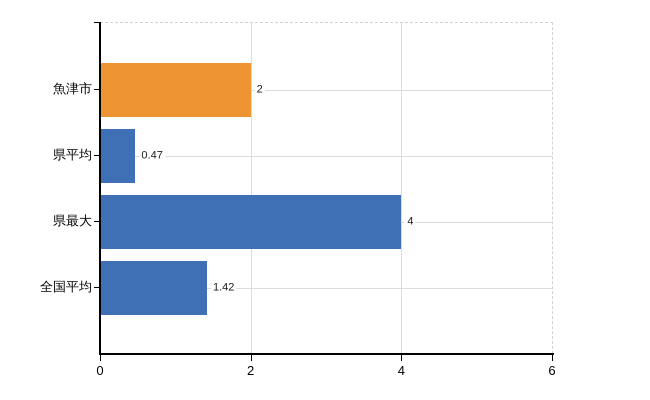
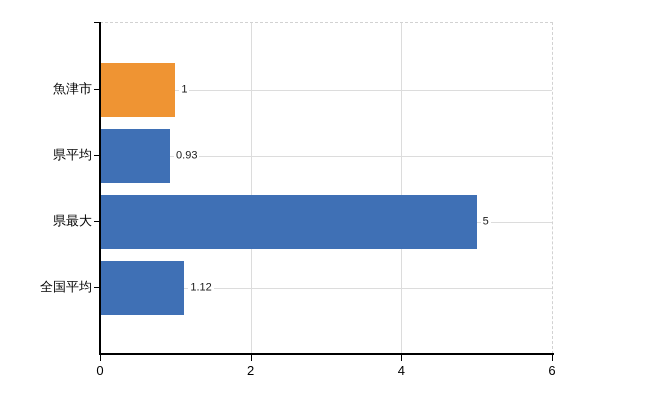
魚津市: 2 -> 1
県平均: 0.47 -> 0.93
県最大: 4 -> 5
全国平均: 1.42 -> 1.12
